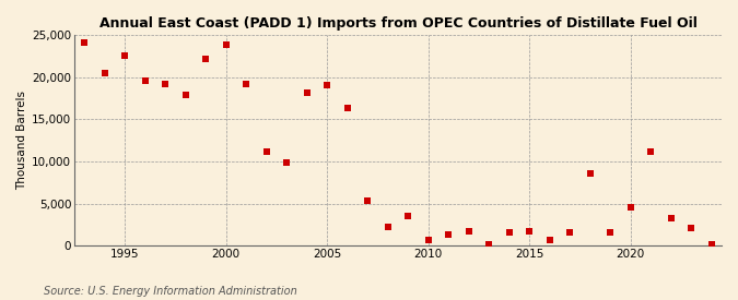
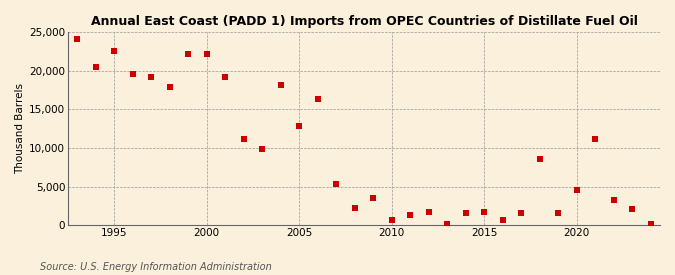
2000: 23,800 -> 22,200
2005: 19,000 -> 12,800
